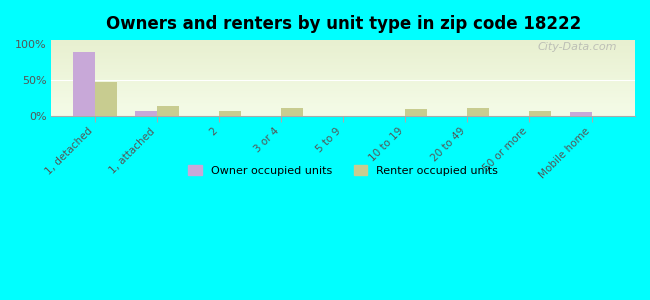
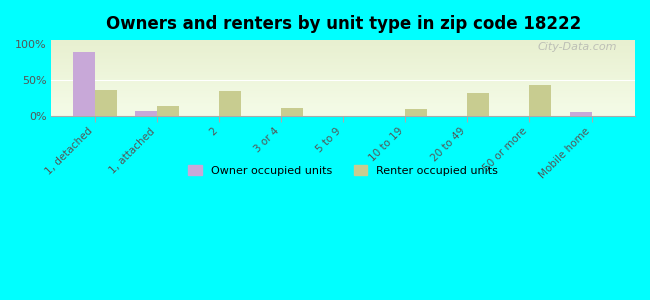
Renter occupied units/1, detached: 47% -> 36%
Renter occupied units/2: 6% -> 34%
Renter occupied units/20 to 49: 11% -> 32%
Renter occupied units/50 or more: 6% -> 42%
